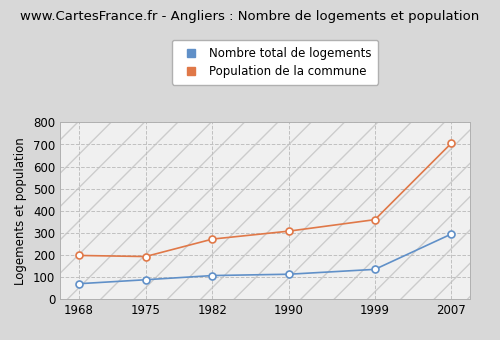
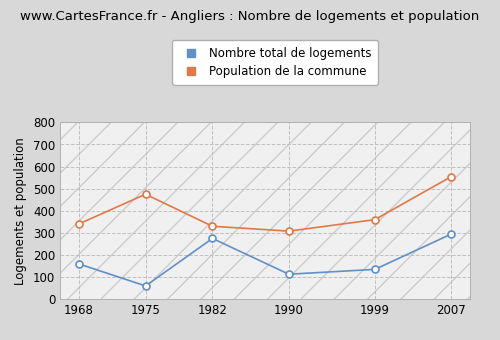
Nombre total de logements/1968: 70 -> 160
Population de la commune/1968: 198 -> 340
Nombre total de logements/1975: 88 -> 60
Population de la commune/1975: 193 -> 475
Nombre total de logements/1982: 107 -> 275
Population de la commune/1982: 272 -> 330
Population de la commune/2007: 706 -> 555
